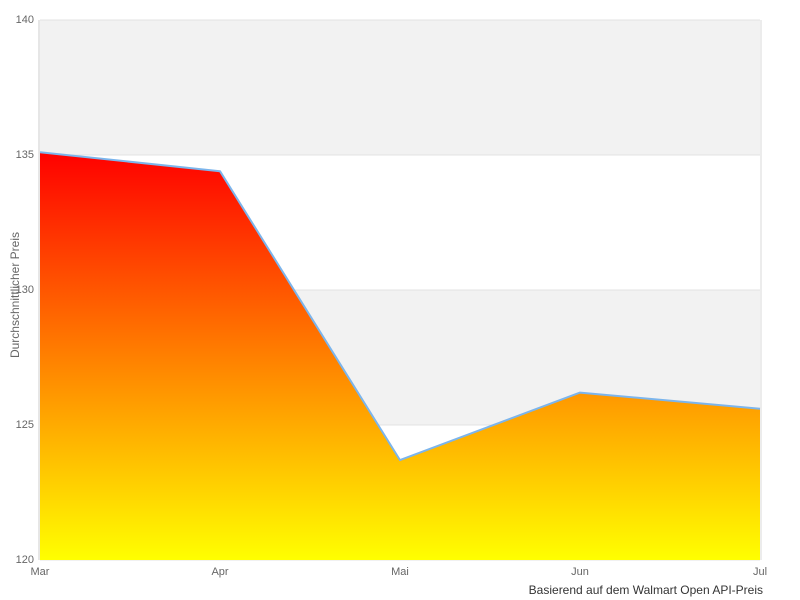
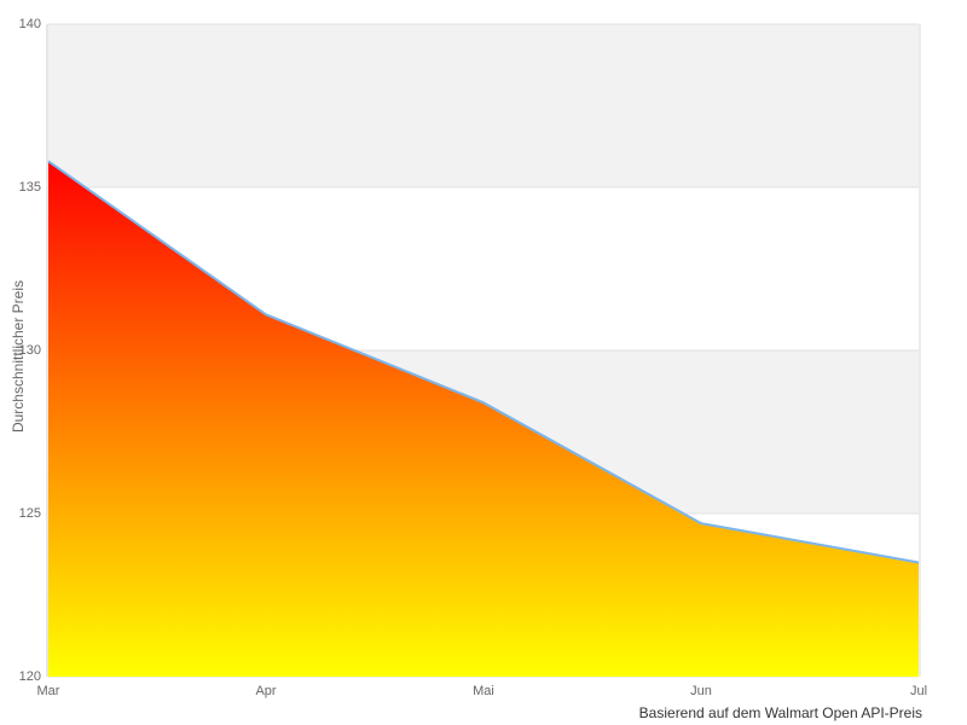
Mar: 135.1 -> 135.8
Apr: 134.4 -> 131.1
Mai: 123.7 -> 128.4
Jun: 126.2 -> 124.7
Jul: 125.6 -> 123.5
